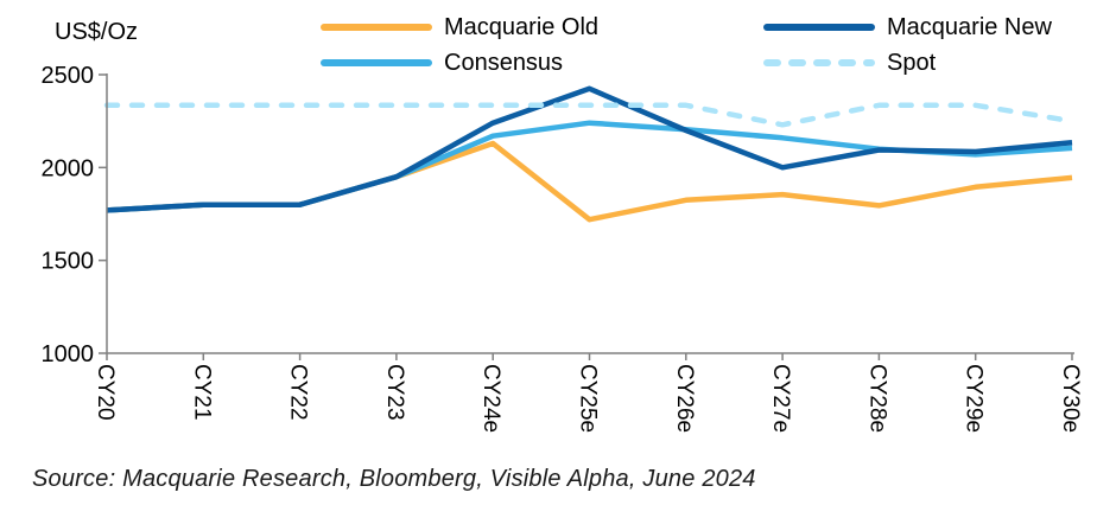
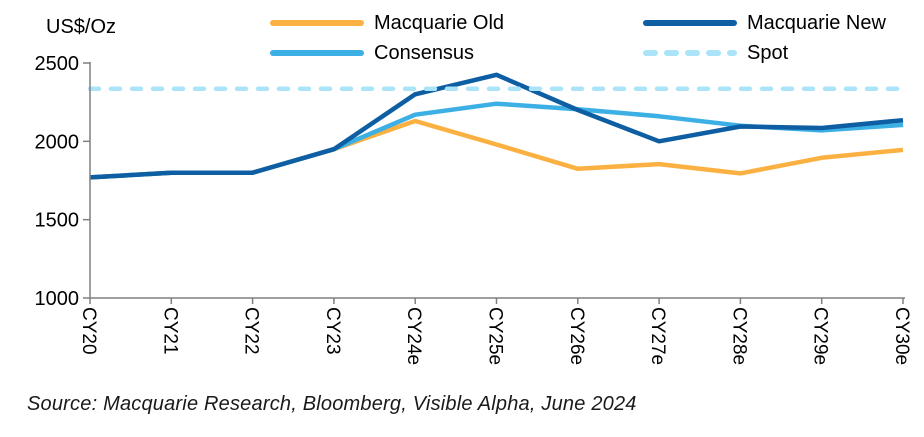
Macquarie New/CY24e: 2240 -> 2300
Macquarie Old/CY25e: 1720 -> 1980
Spot/CY27e: 2230 -> 2340
Spot/CY30e: 2250 -> 2340
